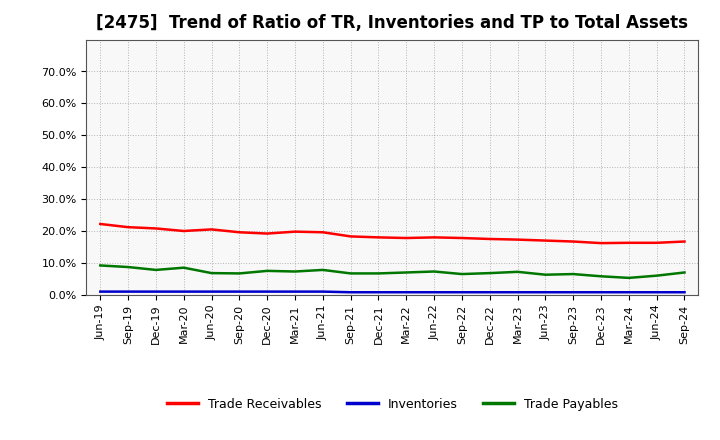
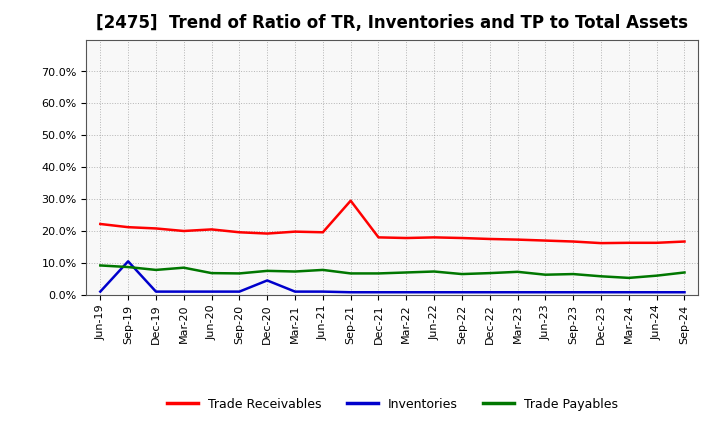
Inventories/Sep-19: 1.0% -> 10.5%
Inventories/Dec-20: 1.0% -> 4.5%
Trade Receivables/Sep-21: 18.3% -> 29.5%
